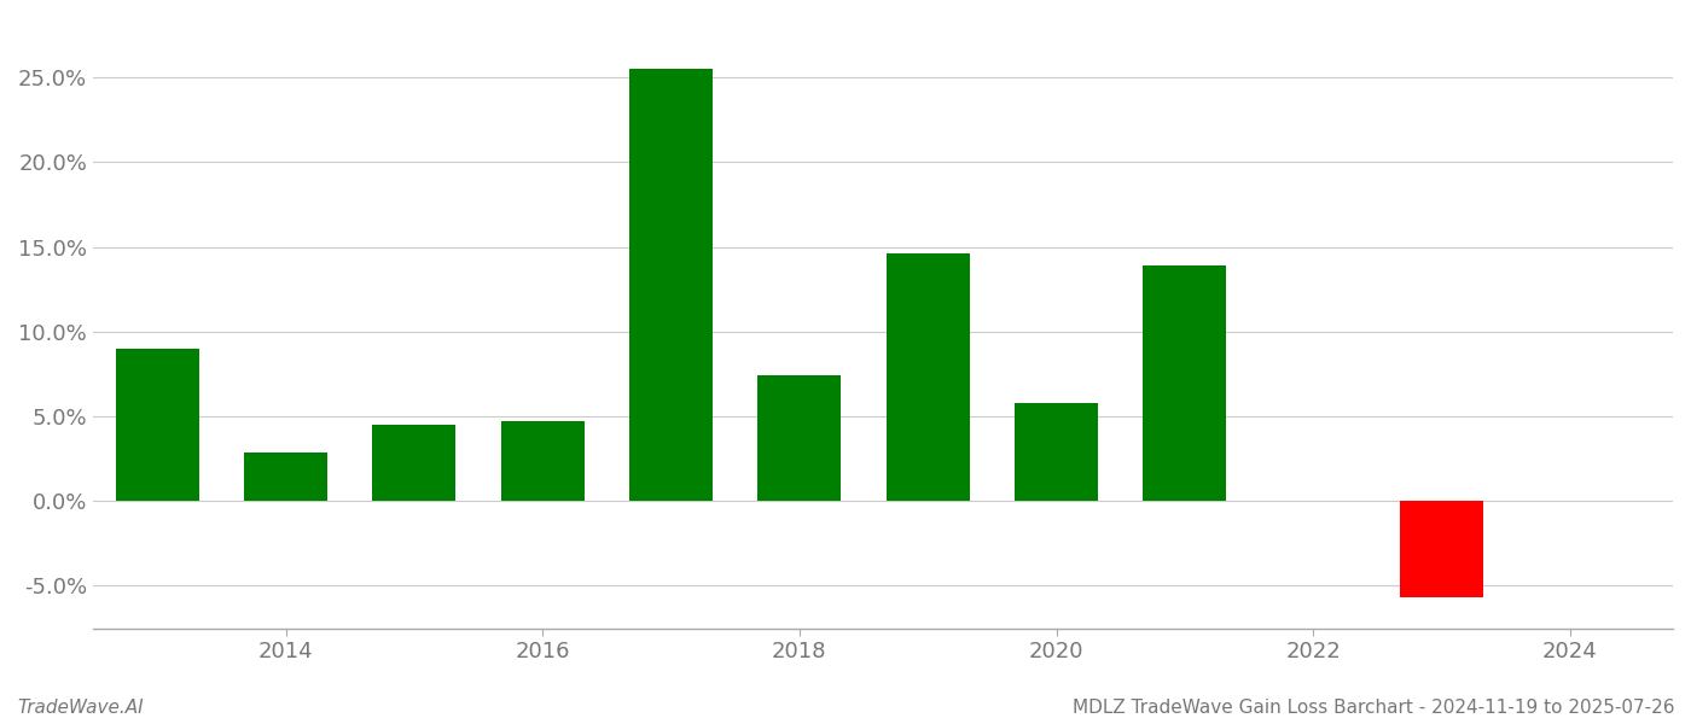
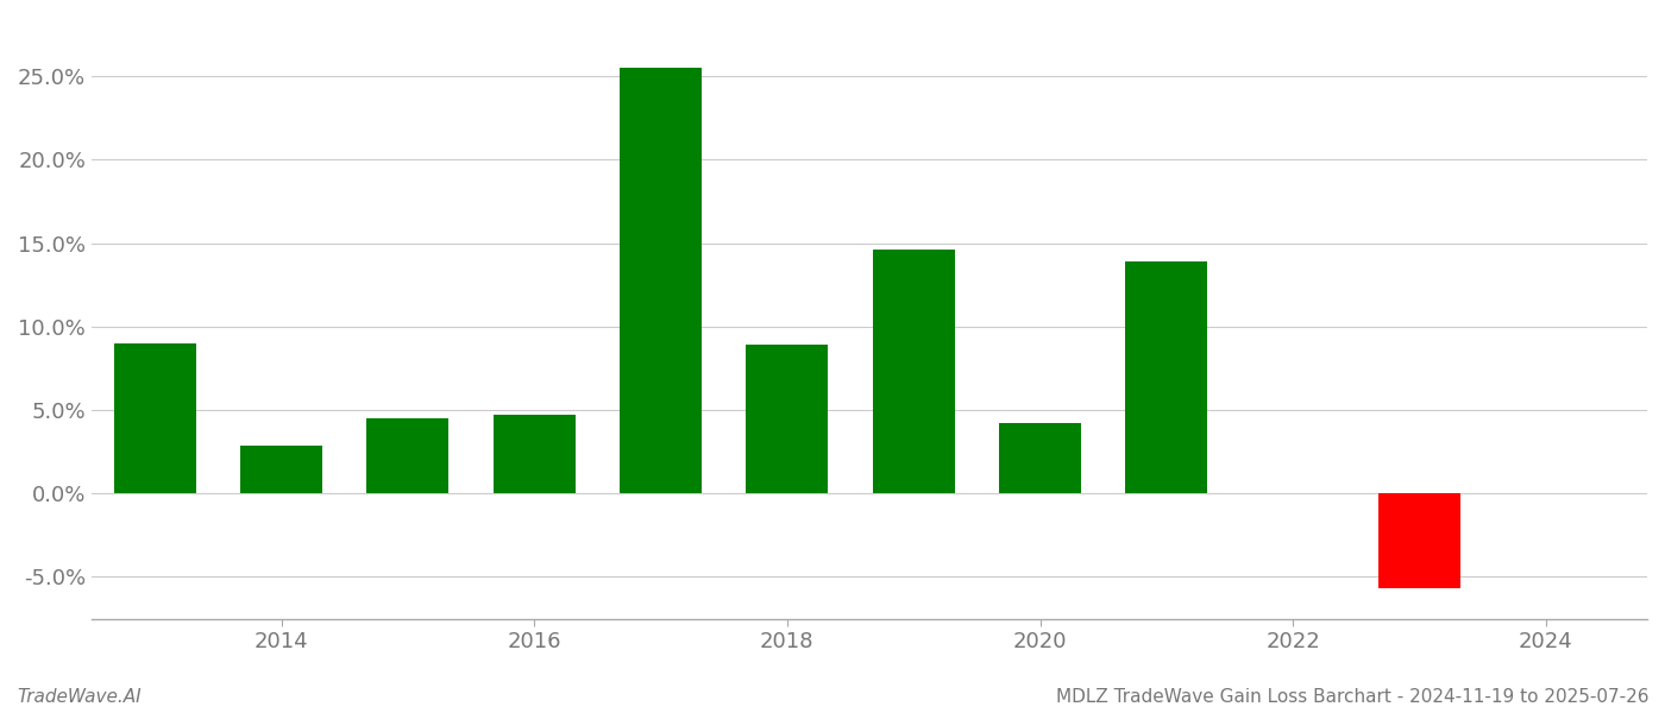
2018: 7.4% -> 8.9%
2020: 5.8% -> 4.2%
